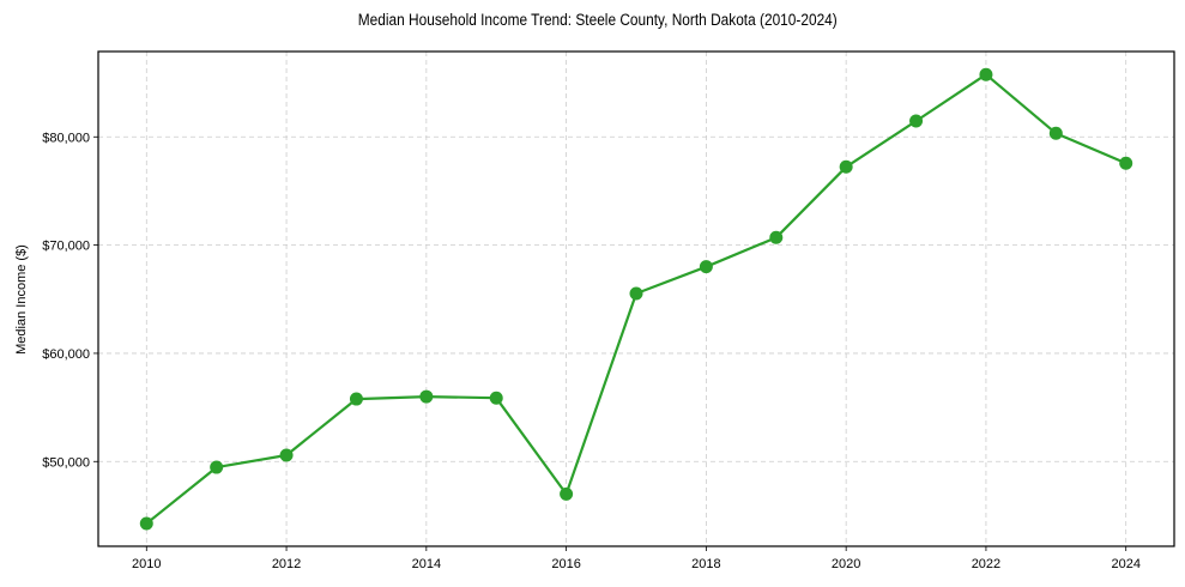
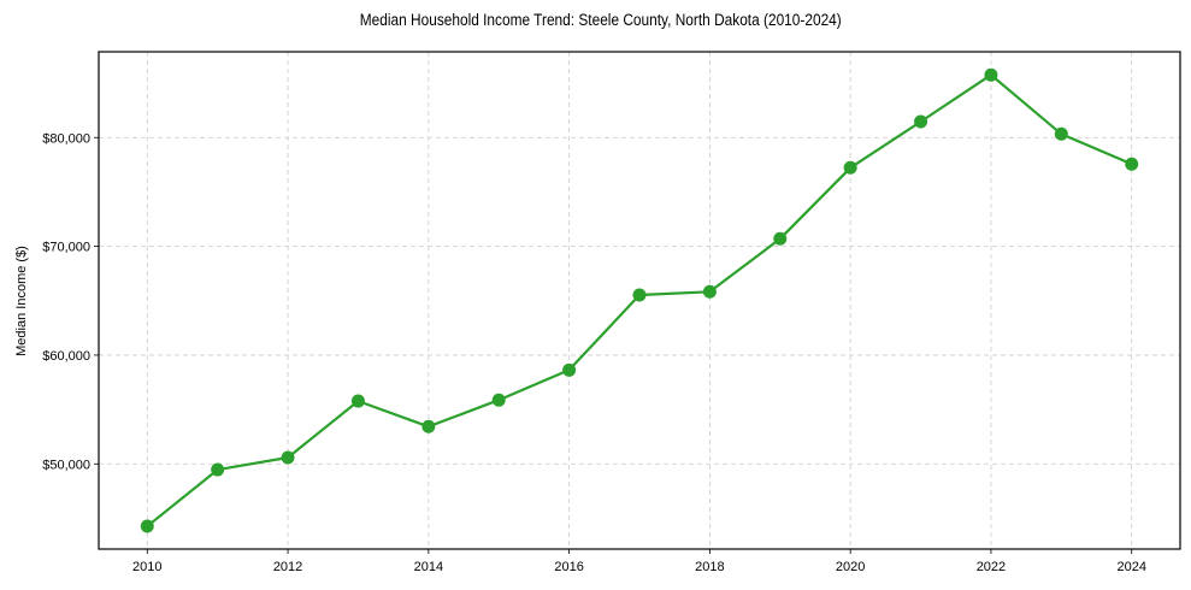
2014: $56000 -> $53000
2016: $47000 -> $59000
2018: $68000 -> $66000
